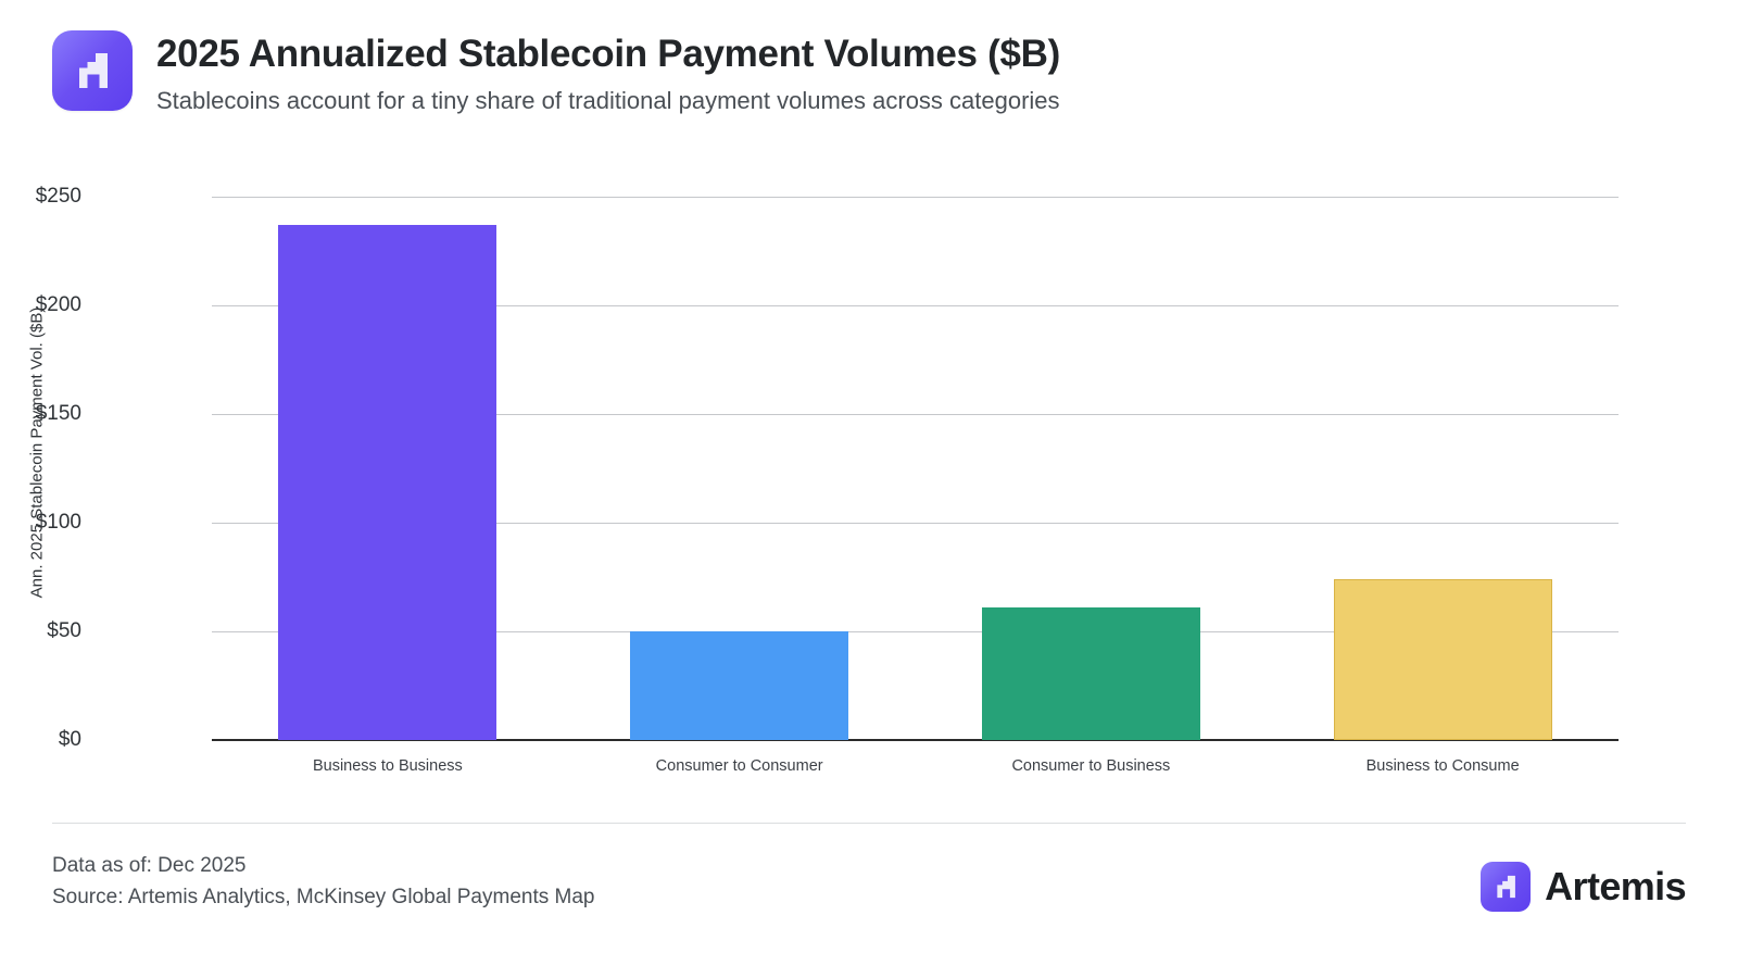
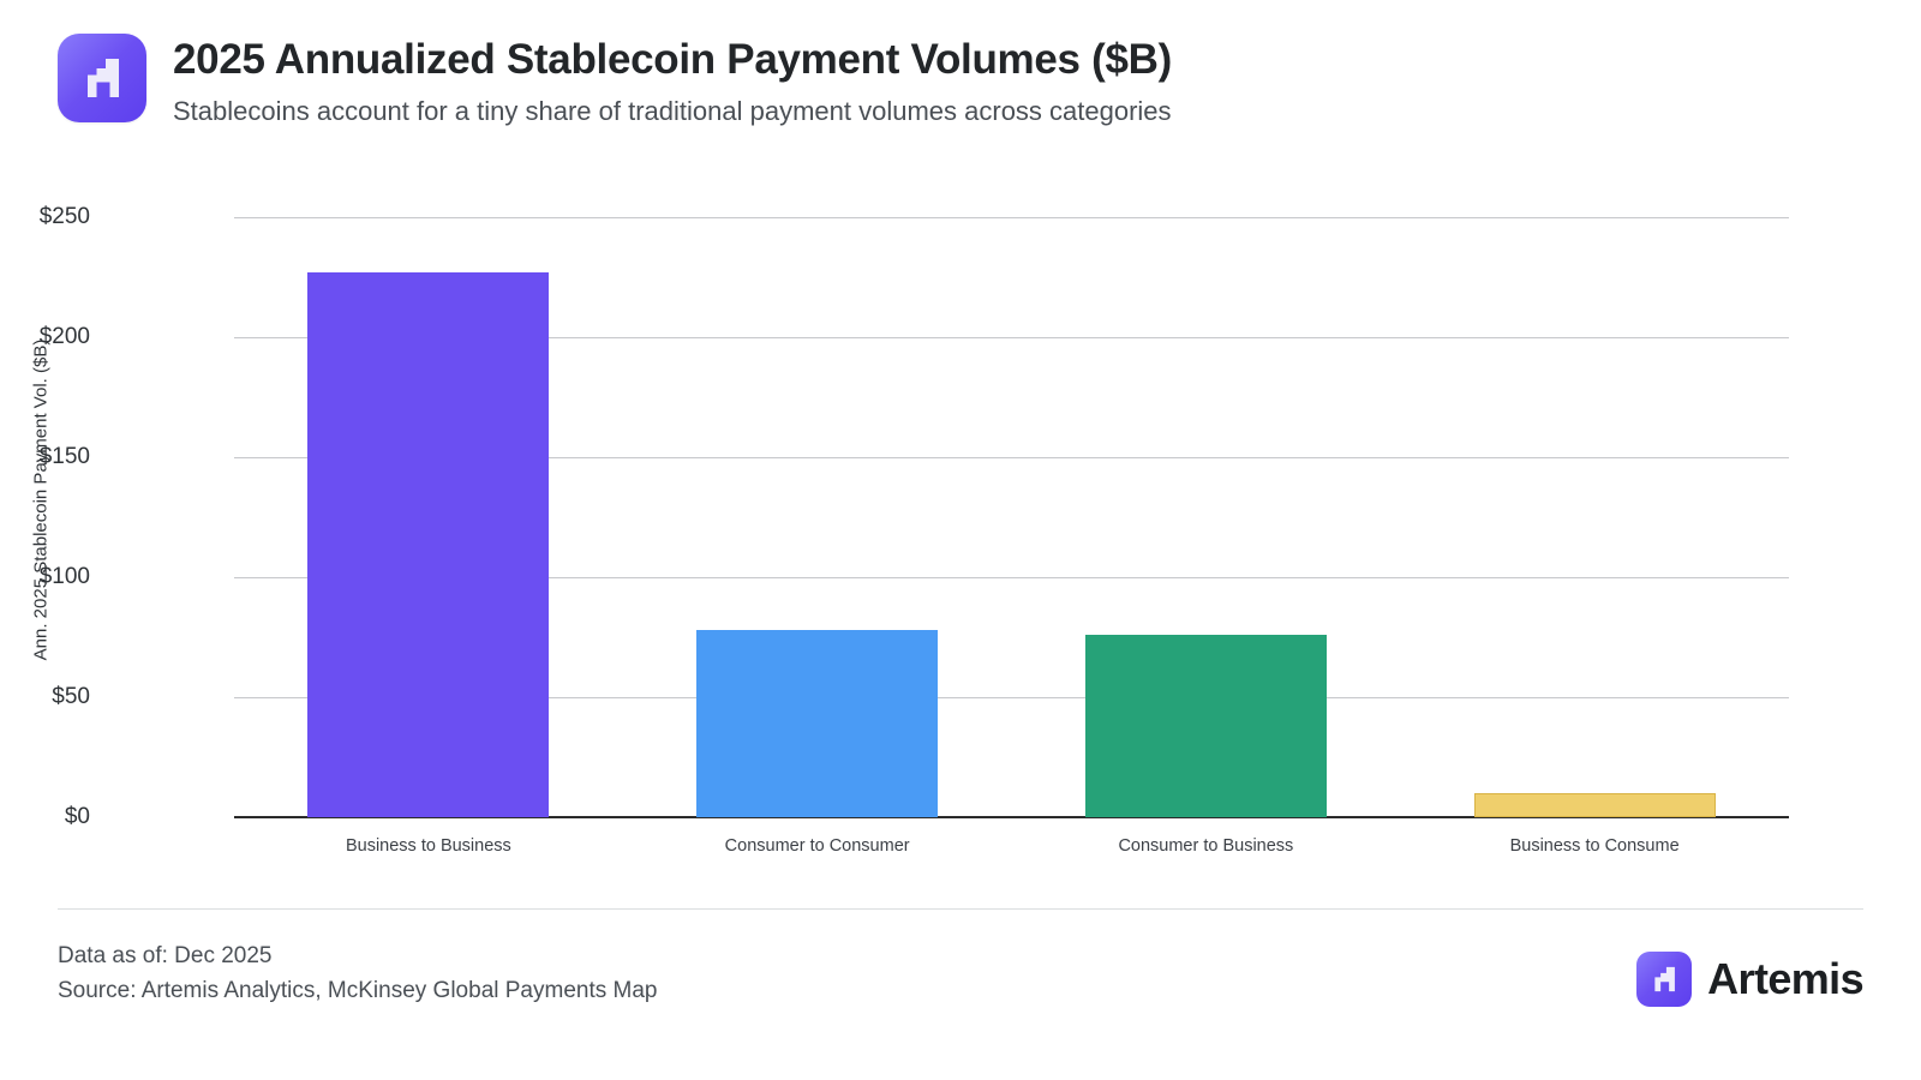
Business to Business: $237 -> $227
Consumer to Consumer: $50 -> $78
Consumer to Business: $61 -> $76
Business to Consume: $74 -> $10
